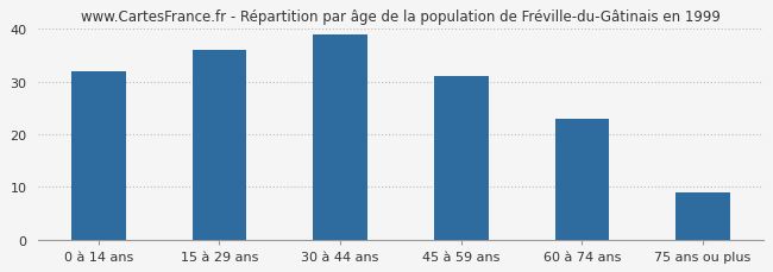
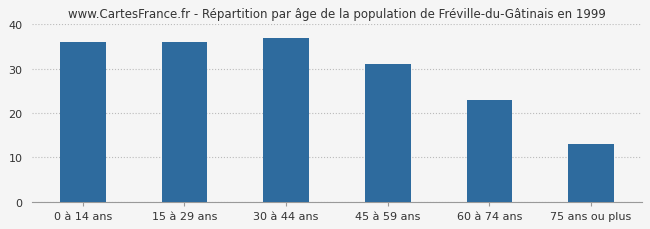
0 à 14 ans: 32 -> 36
30 à 44 ans: 39 -> 37
75 ans ou plus: 9 -> 13
